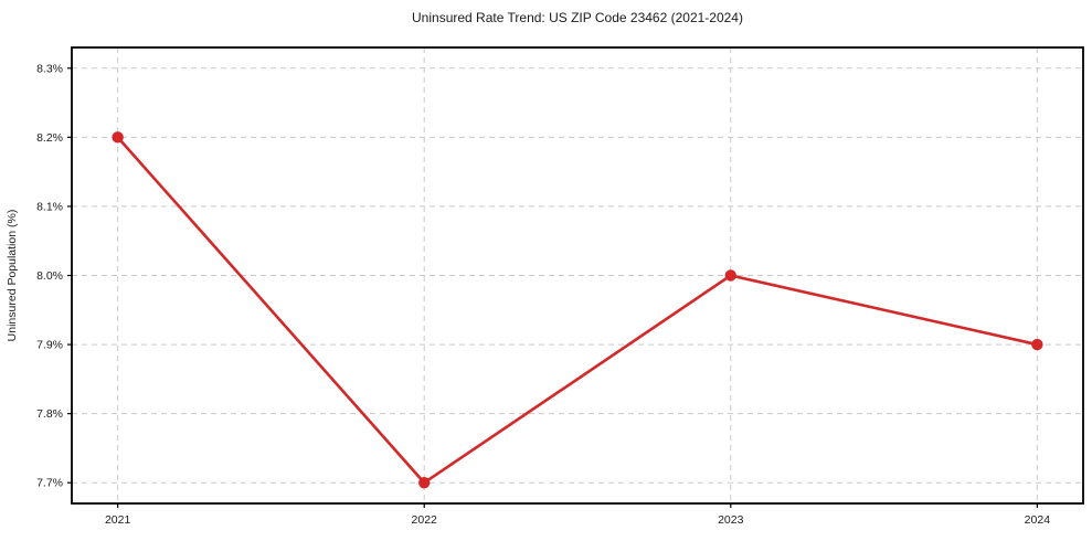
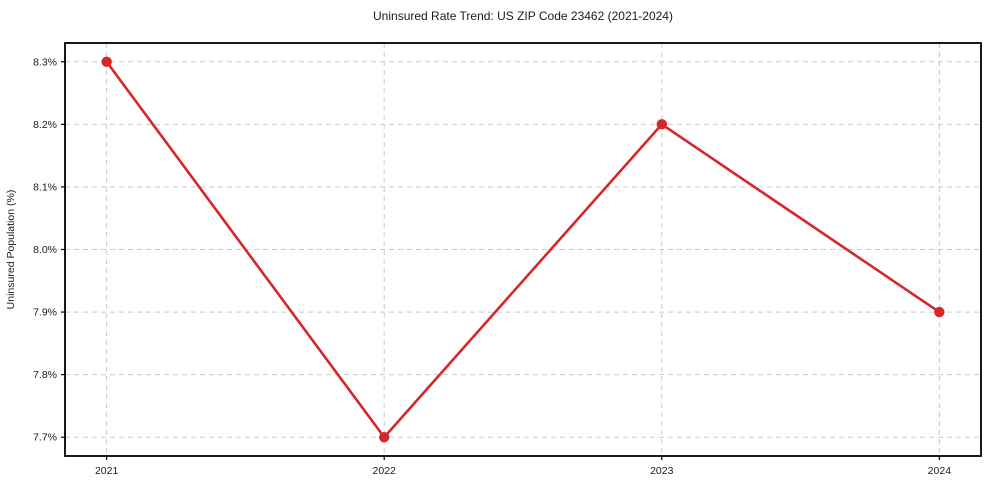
2021: 8.2% -> 8.3%
2023: 8.0% -> 8.2%
